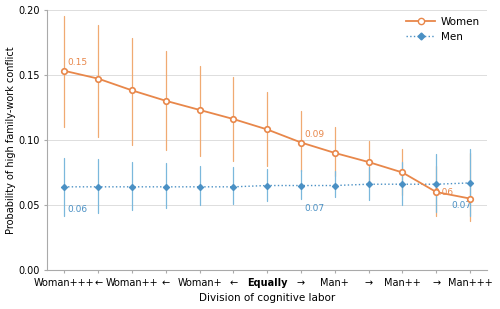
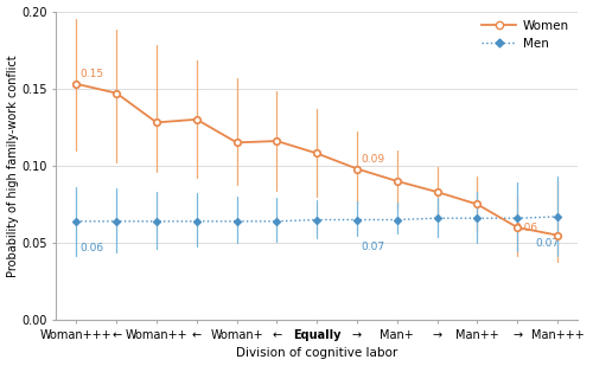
Women/Woman++: 0.138 -> 0.128
Women/Woman+: 0.123 -> 0.115
